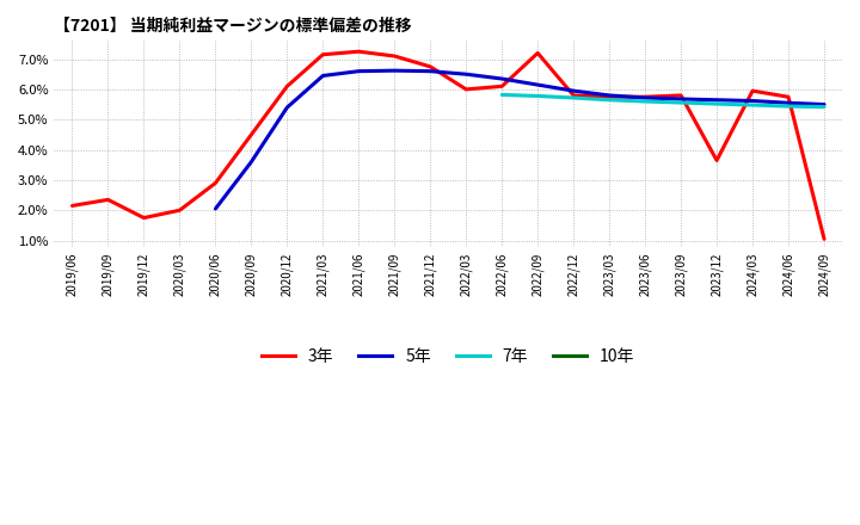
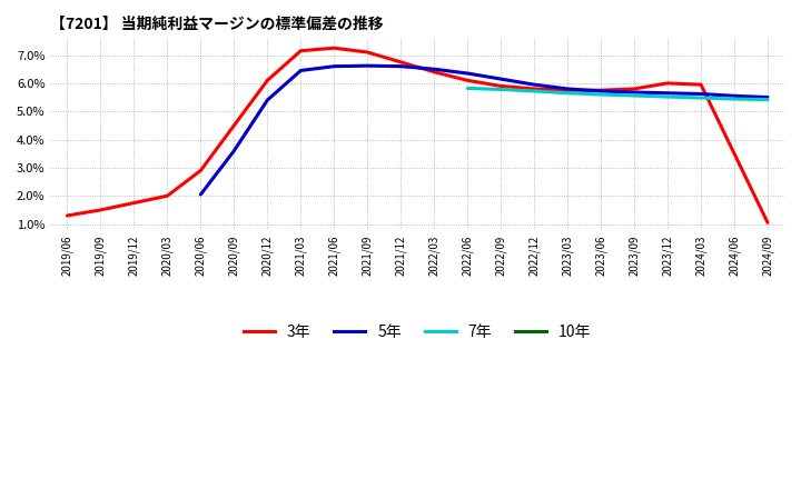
3年/2019/06: 2.15% -> 1.30%
3年/2019/09: 2.35% -> 1.50%
3年/2022/03: 6.00% -> 6.40%
3年/2022/09: 7.20% -> 5.90%
3年/2023/12: 3.65% -> 6.00%
3年/2024/06: 5.75% -> 3.50%
